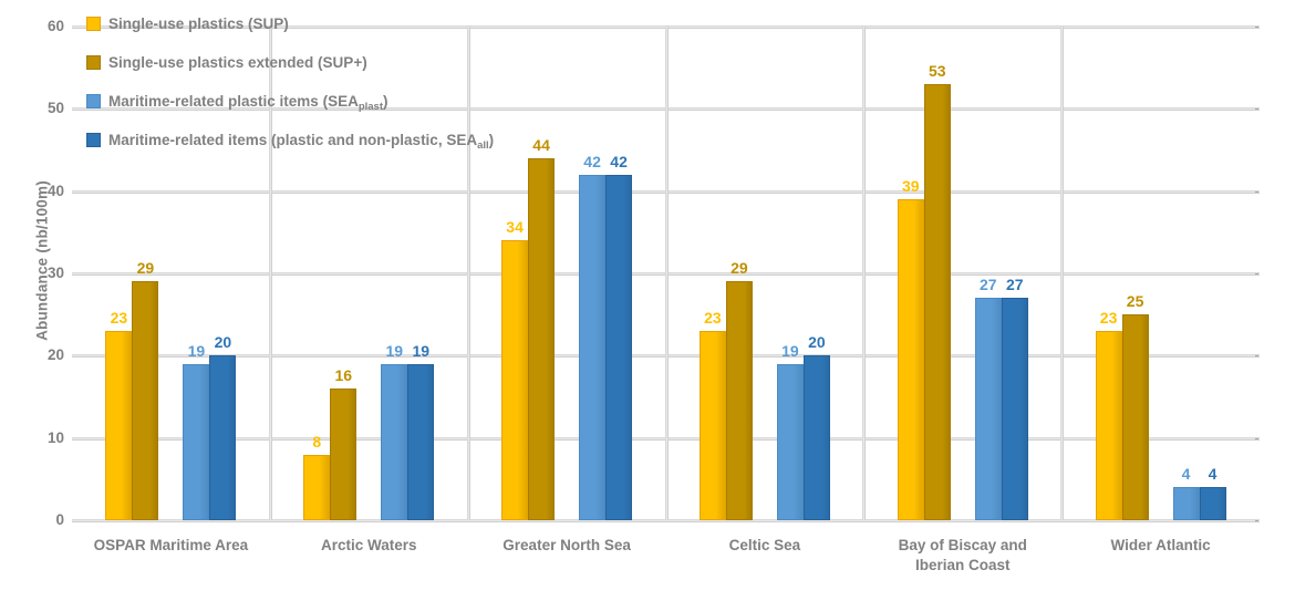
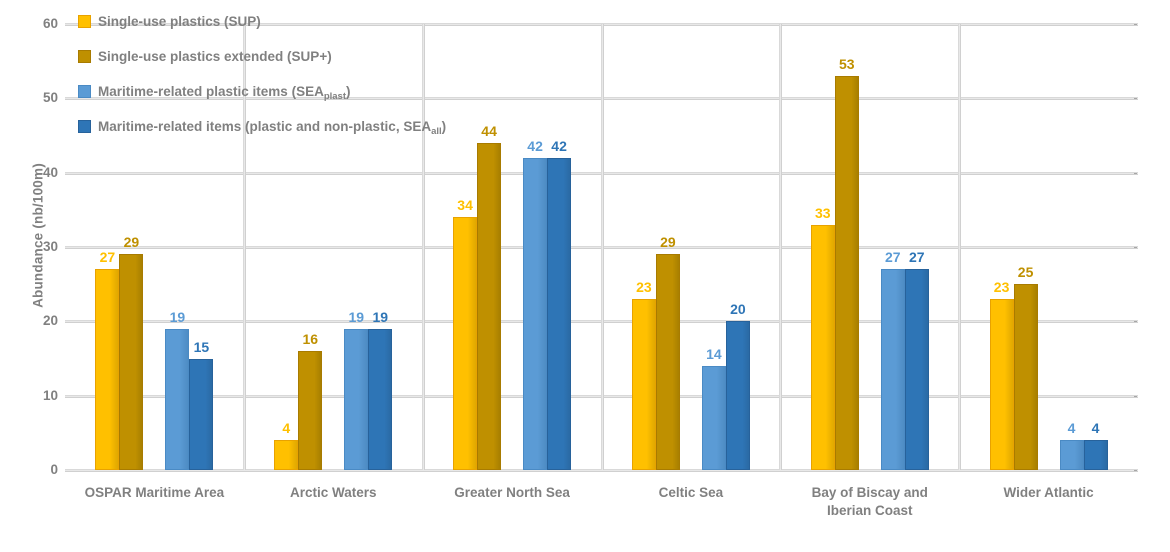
Single-use plastics (SUP)/OSPAR Maritime Area: 23 -> 27
Maritime-related items (plastic and non-plastic, SEAall)/OSPAR Maritime Area: 20 -> 15
Single-use plastics (SUP)/Arctic Waters: 8 -> 4
Maritime-related plastic items (SEAplast)/Celtic Sea: 19 -> 14
Single-use plastics (SUP)/Bay of Biscay and Iberian Coast: 39 -> 33
